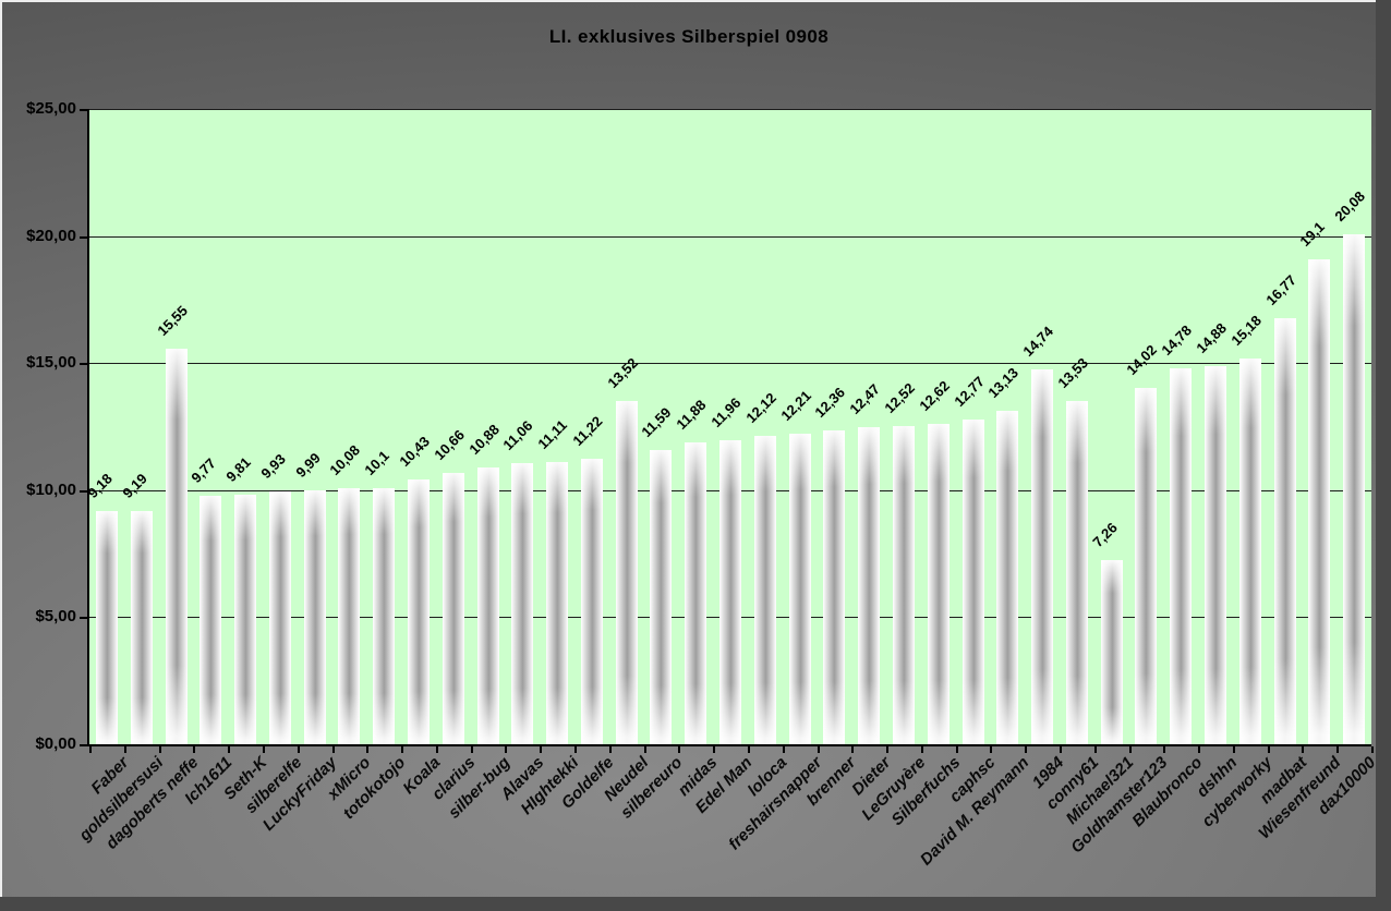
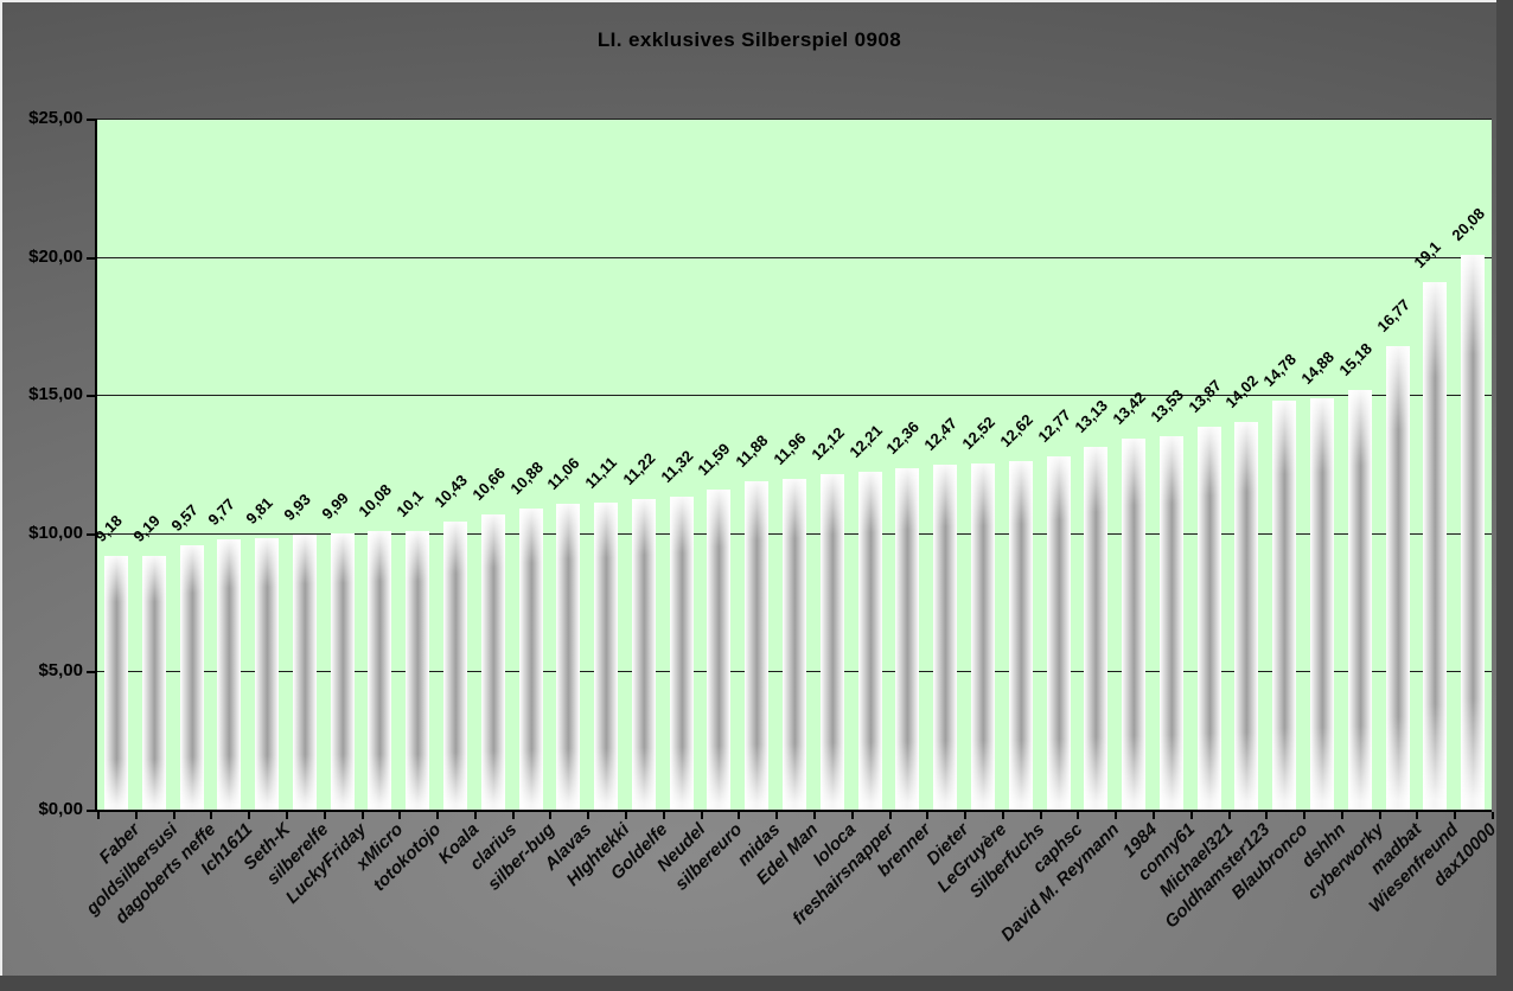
dagoberts neffe: 15,55 -> 9,57
Neudel: 13,52 -> 11,32
1984: 14,74 -> 13,42
Michael321: 7,26 -> 13,87
